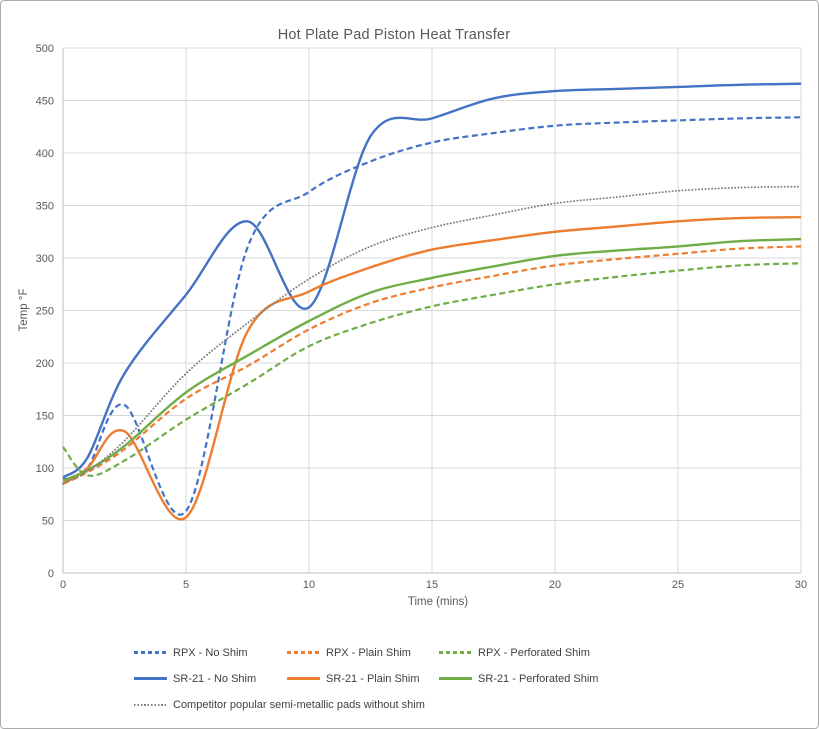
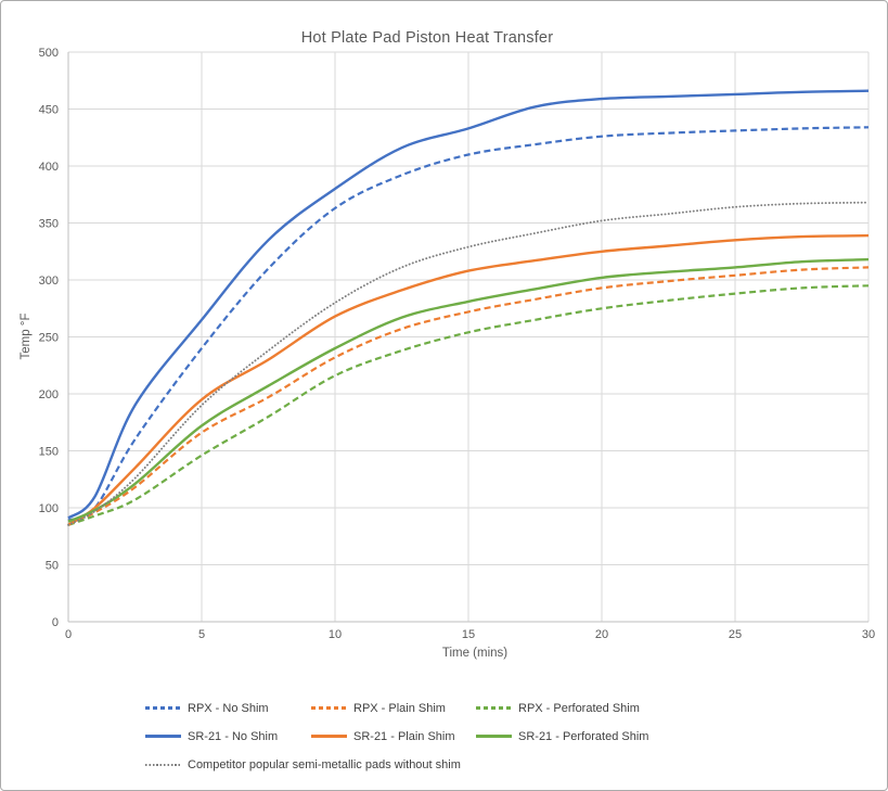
RPX - Perforated Shim/0: 120 -> 85
RPX - No Shim/5: 59 -> 240
SR-21 - Plain Shim/5: 53 -> 195
SR-21 - No Shim/10: 253 -> 380
